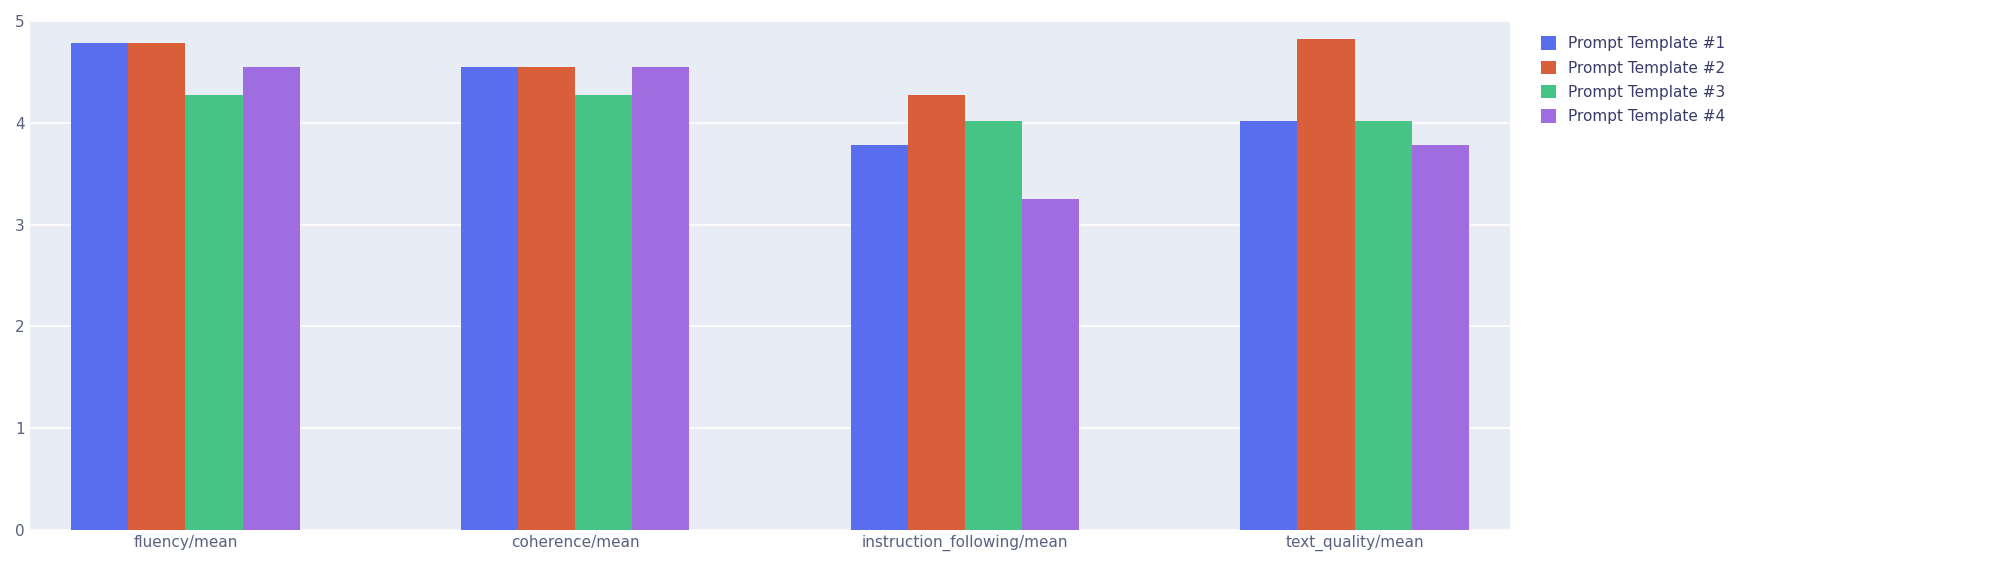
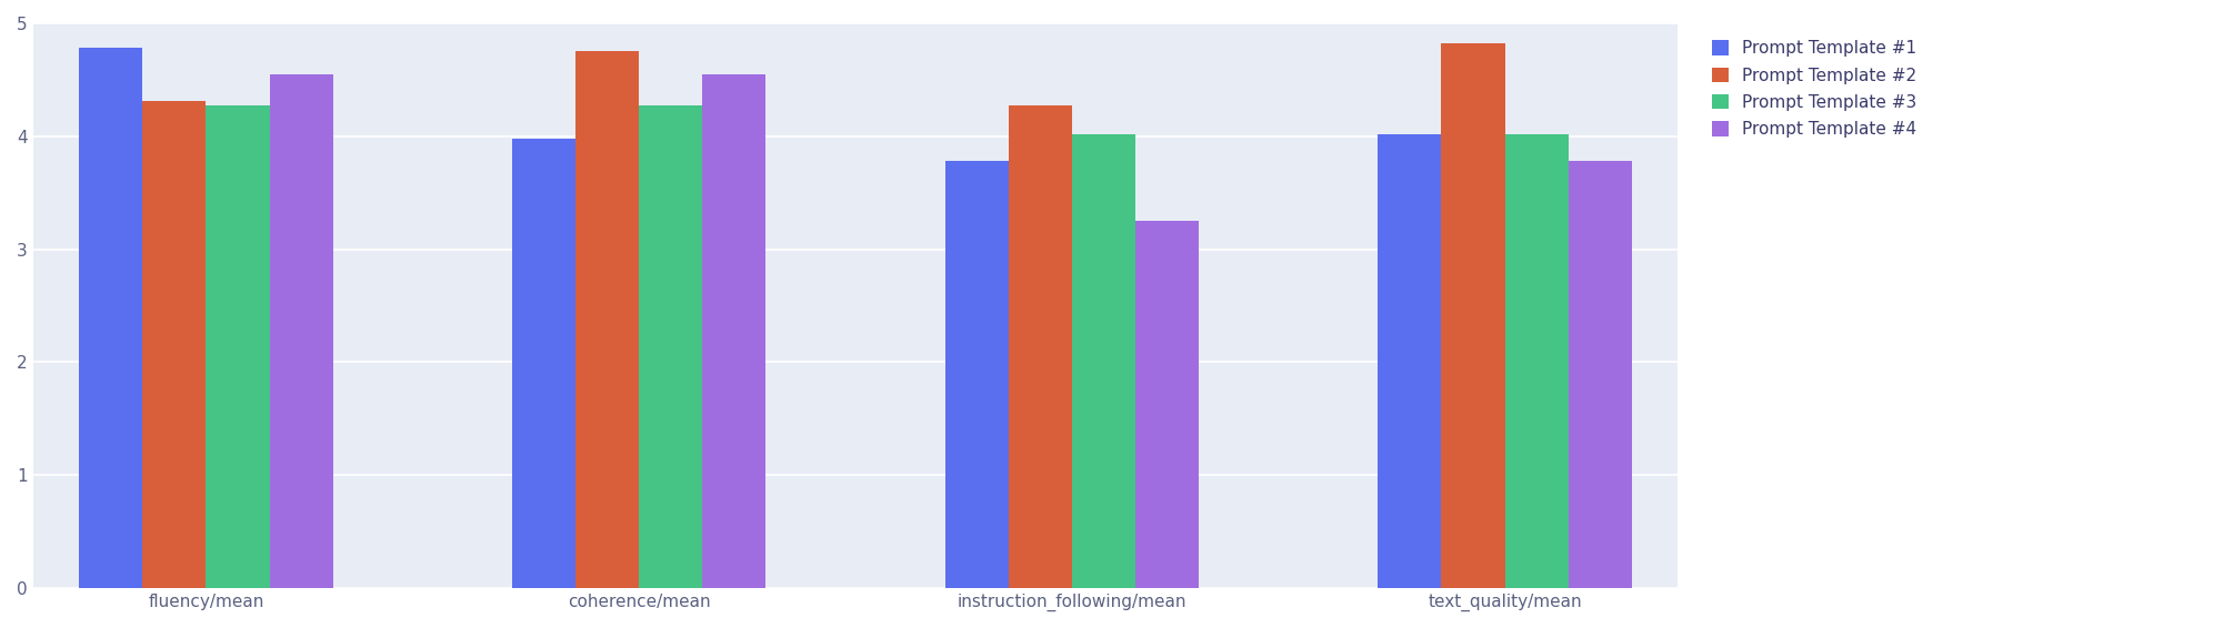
Prompt Template #2/fluency/mean: 4.78 -> 4.31
Prompt Template #1/coherence/mean: 4.55 -> 3.98
Prompt Template #2/coherence/mean: 4.55 -> 4.75
